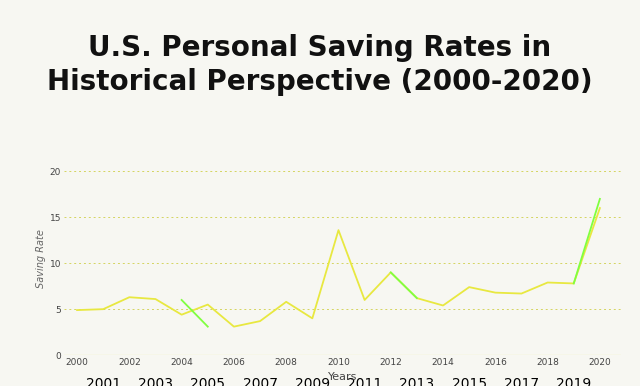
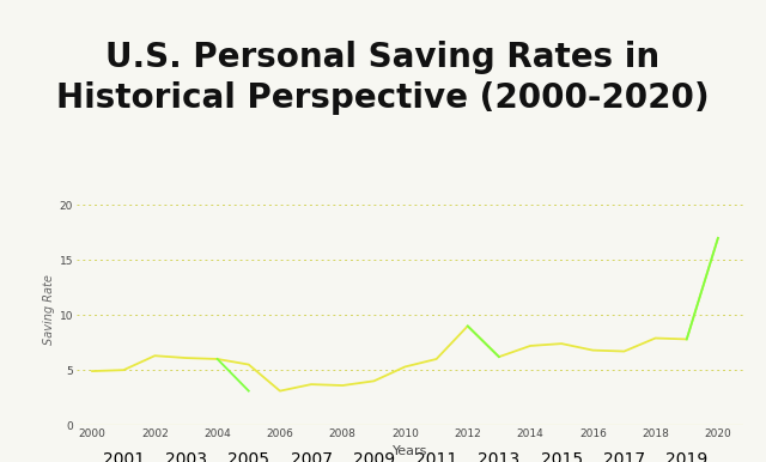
2004: 4.4 -> 6.0
2008: 5.8 -> 3.6
2010: 13.6 -> 5.3
2014: 5.4 -> 7.2
2020: 16.0 -> 17.0
